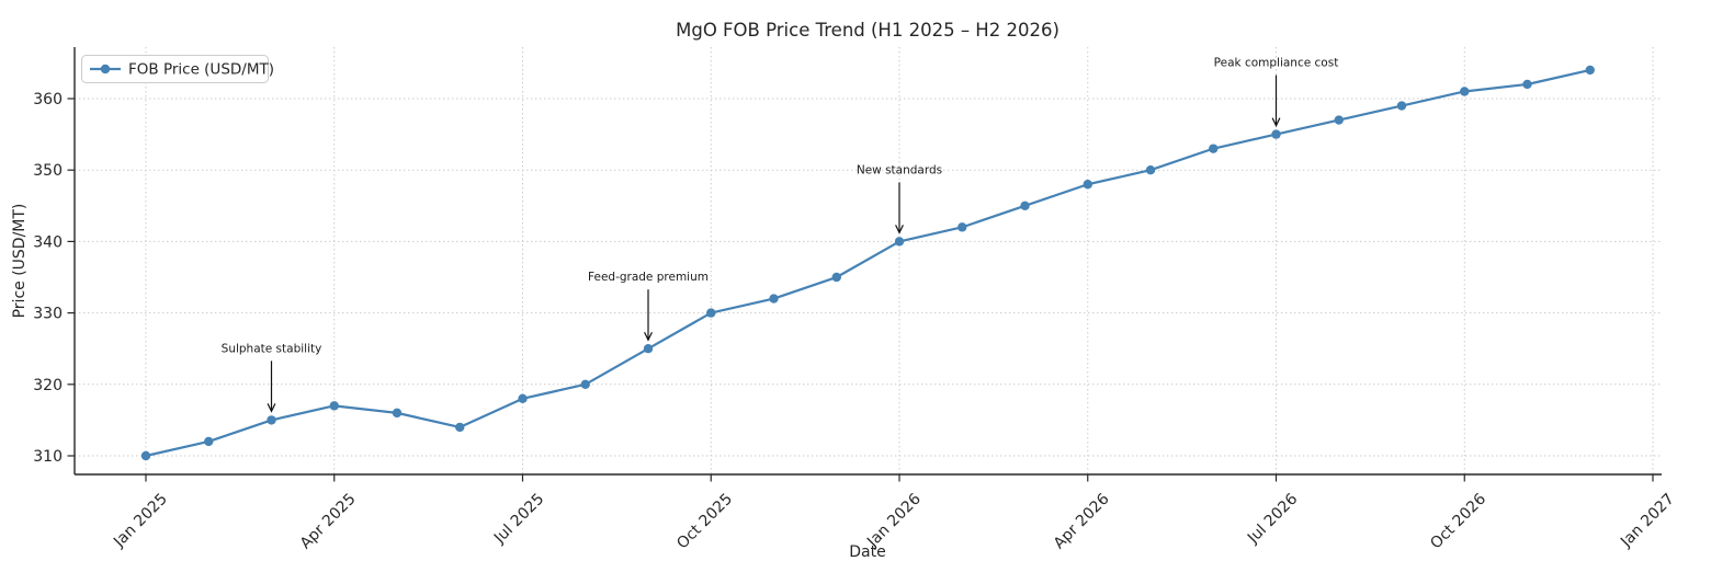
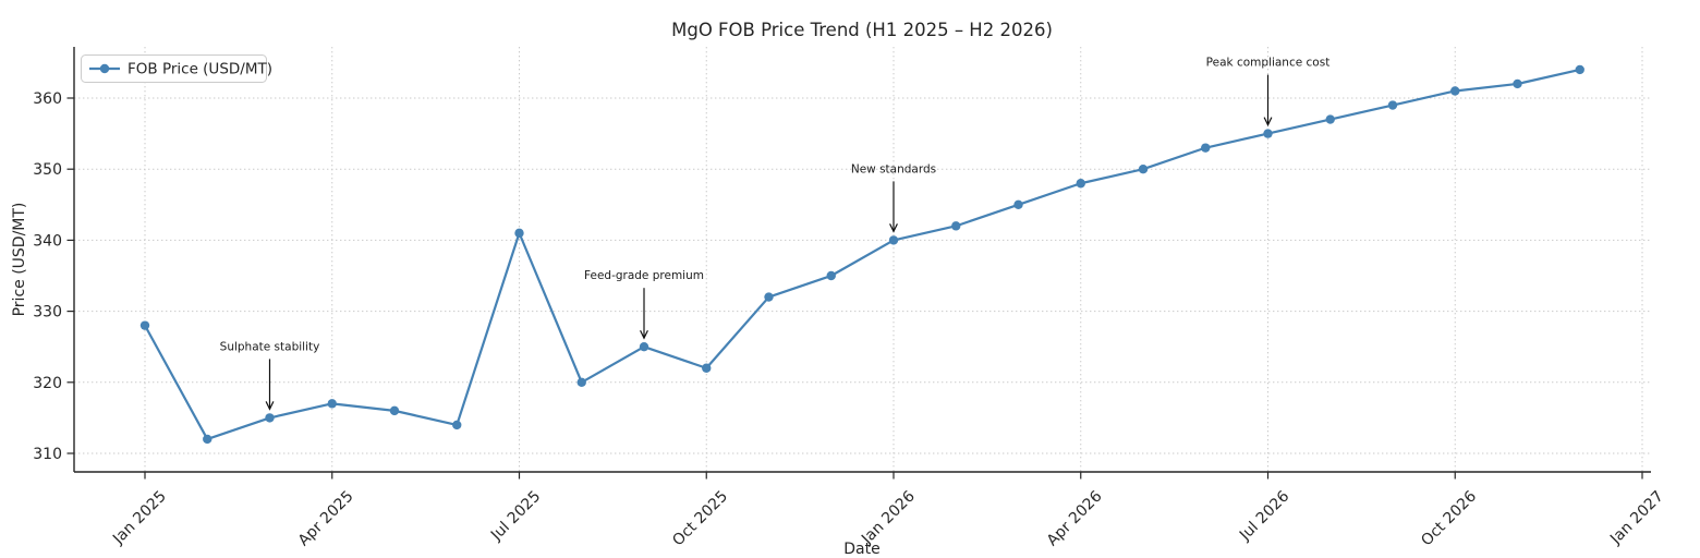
Jan 2025: 310 -> 328
Jul 2025: 318 -> 341
Oct 2025: 330 -> 322
